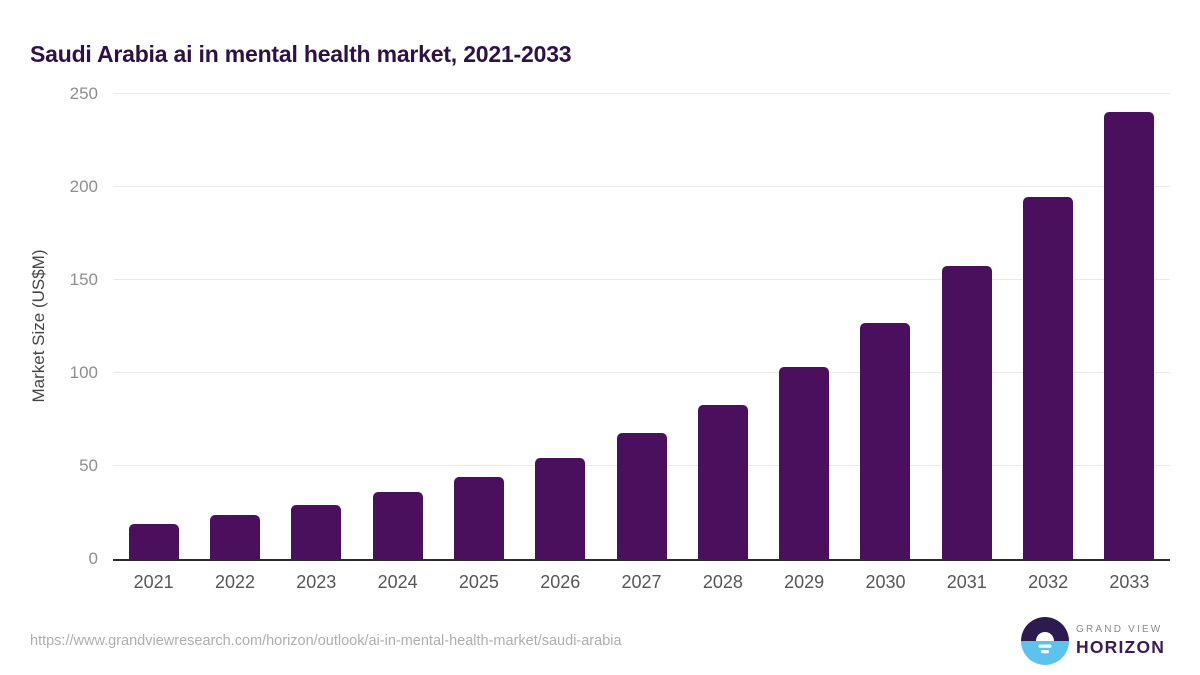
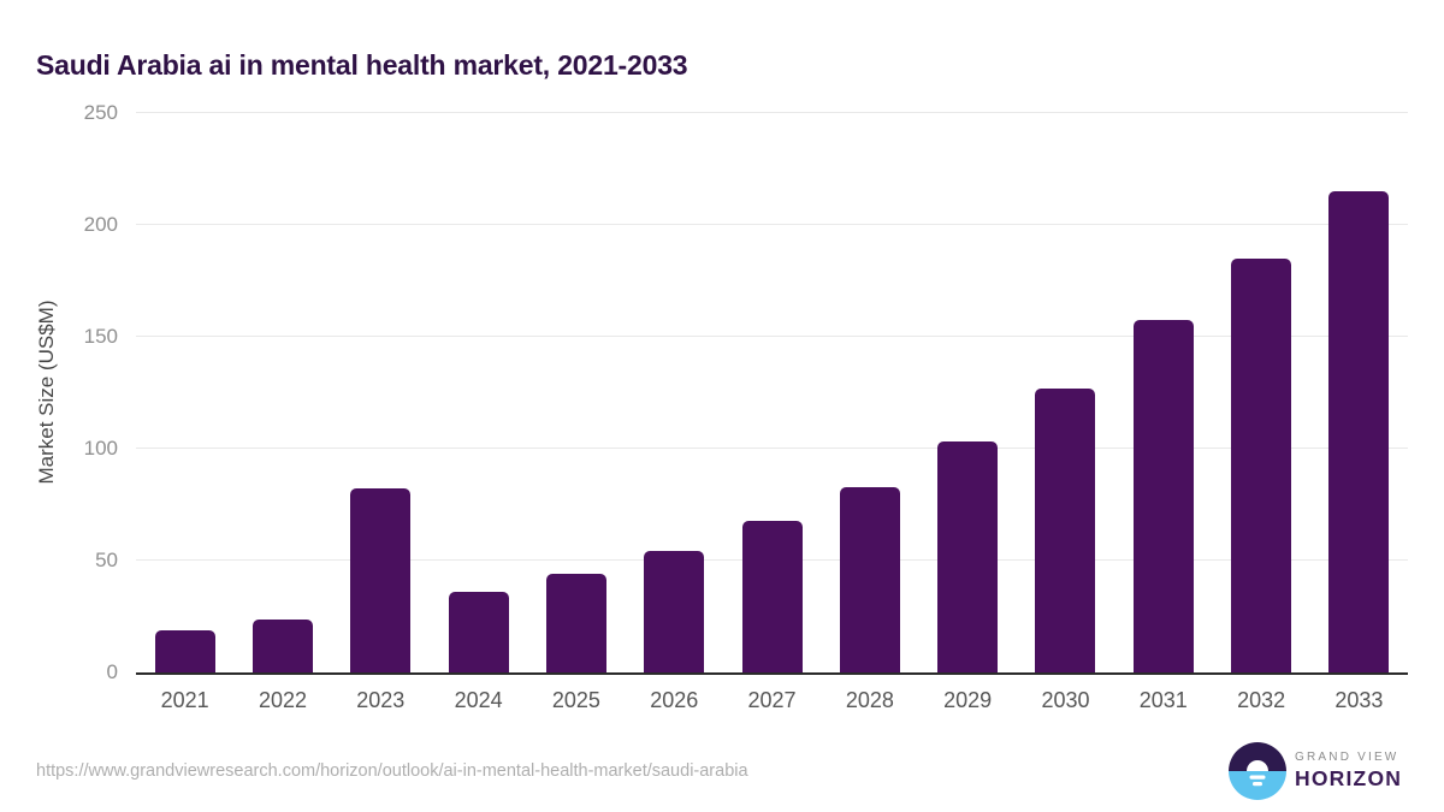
2023: 29 -> 82
2032: 194 -> 185
2033: 240 -> 215
